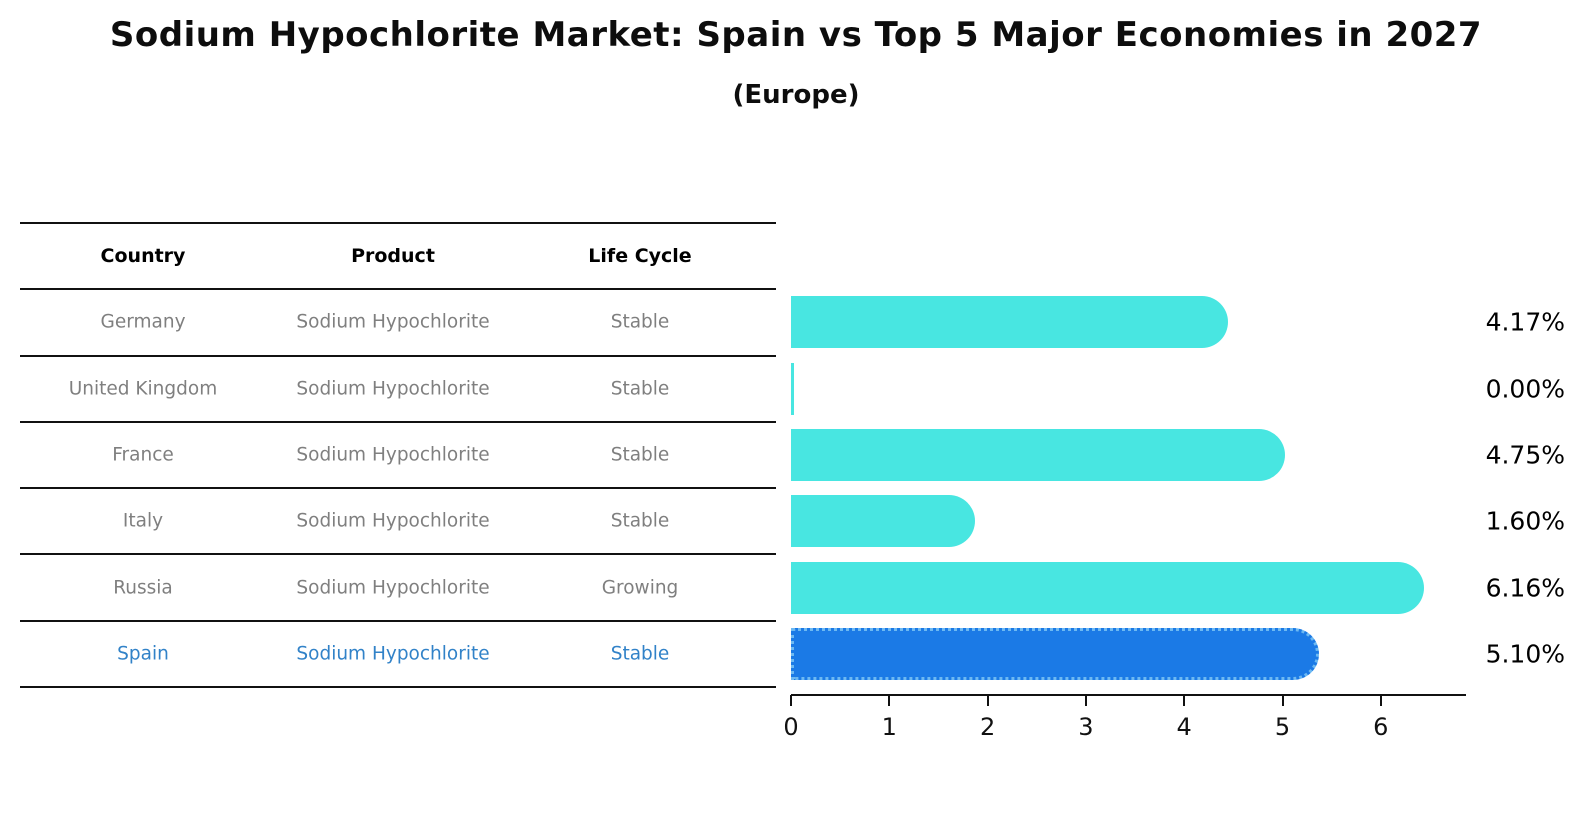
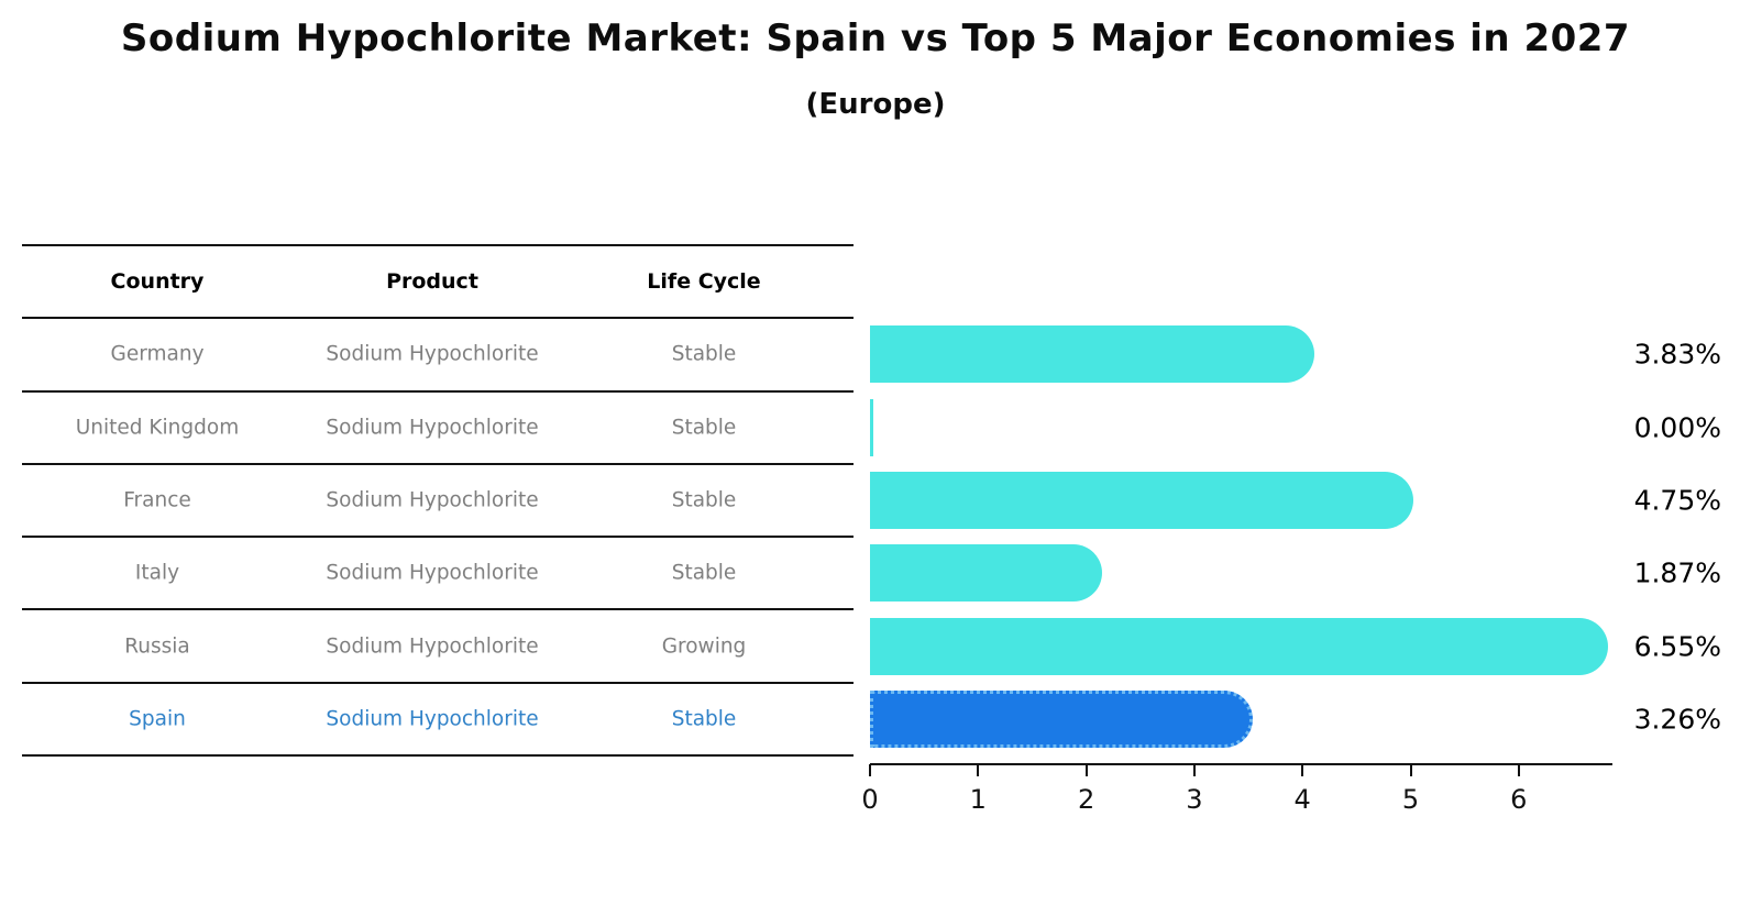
Germany: 4.17% -> 3.83%
Italy: 1.60% -> 1.87%
Russia: 6.16% -> 6.55%
Spain: 5.10% -> 3.26%
